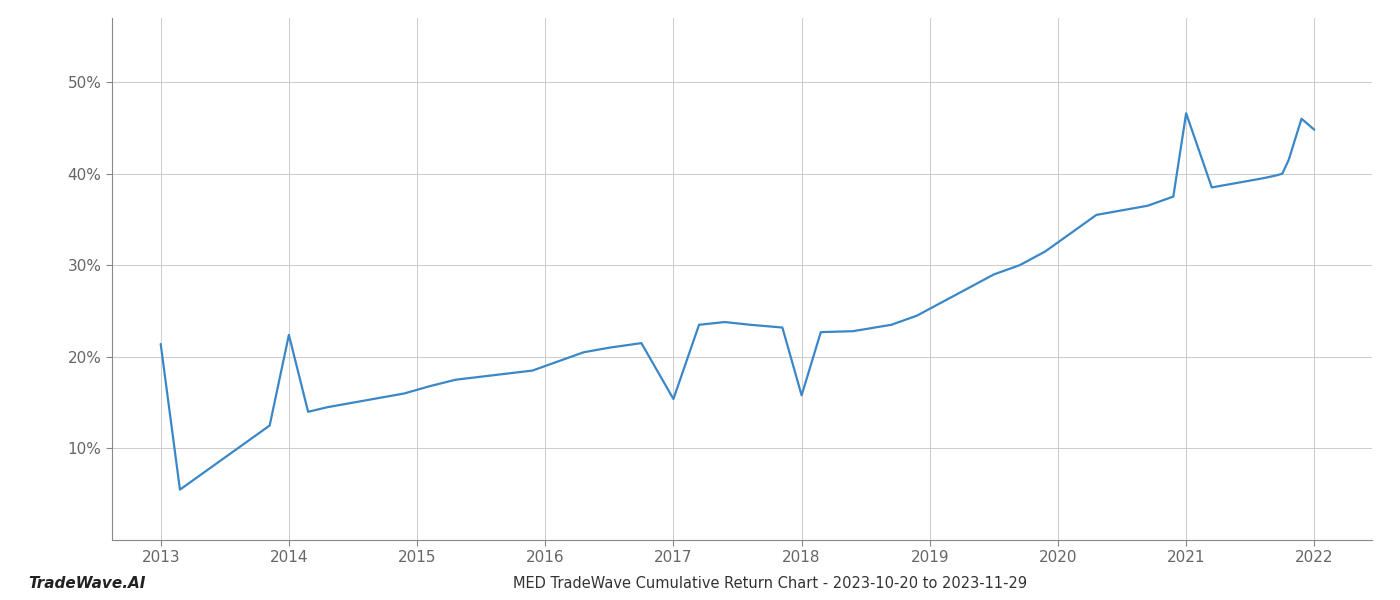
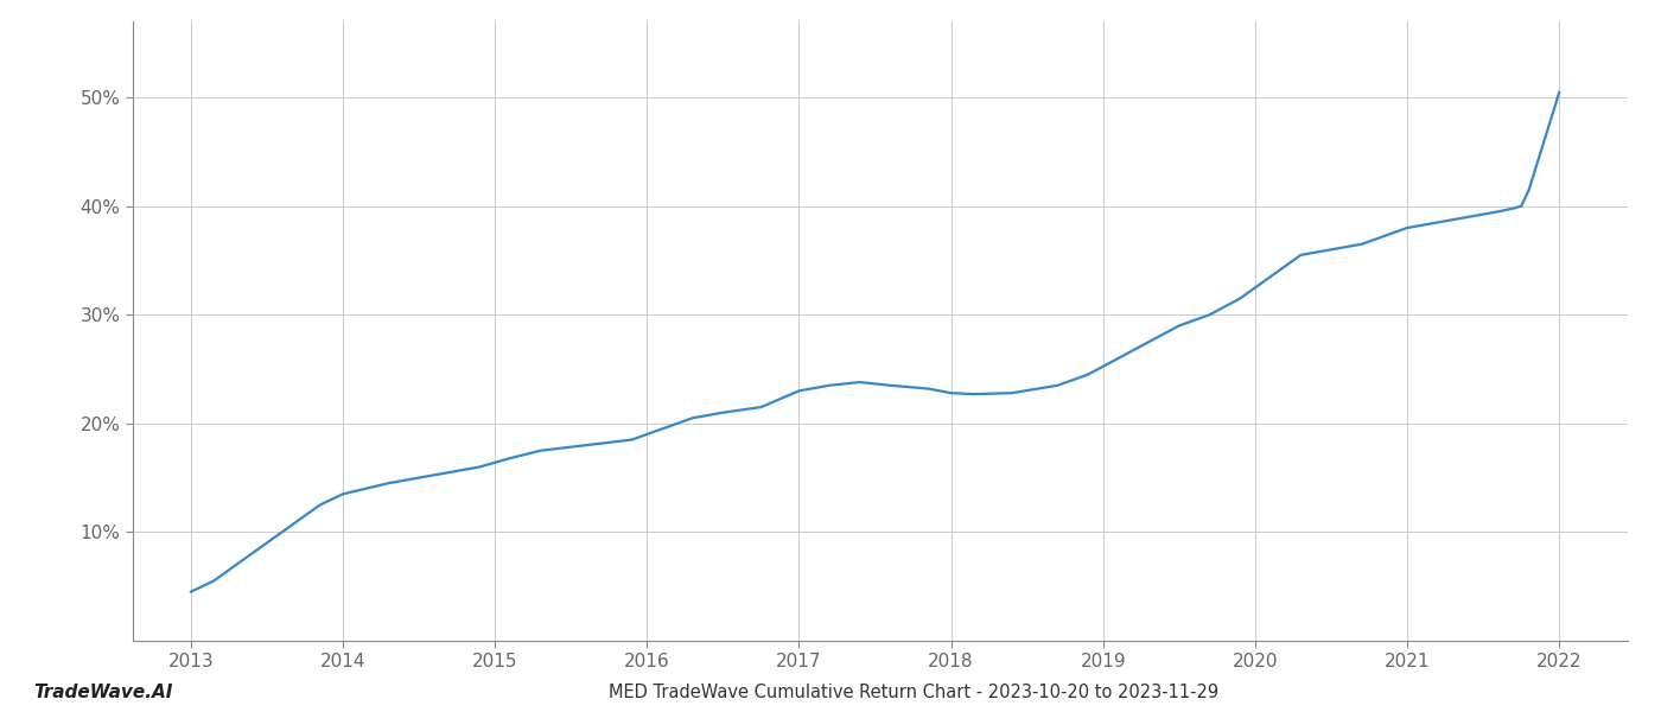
2013: 21.4% -> 4.5%
2014: 22.4% -> 13.5%
2017: 15.4% -> 23.0%
2018: 15.8% -> 22.8%
2021: 46.6% -> 38.0%
2022: 44.8% -> 50.5%
